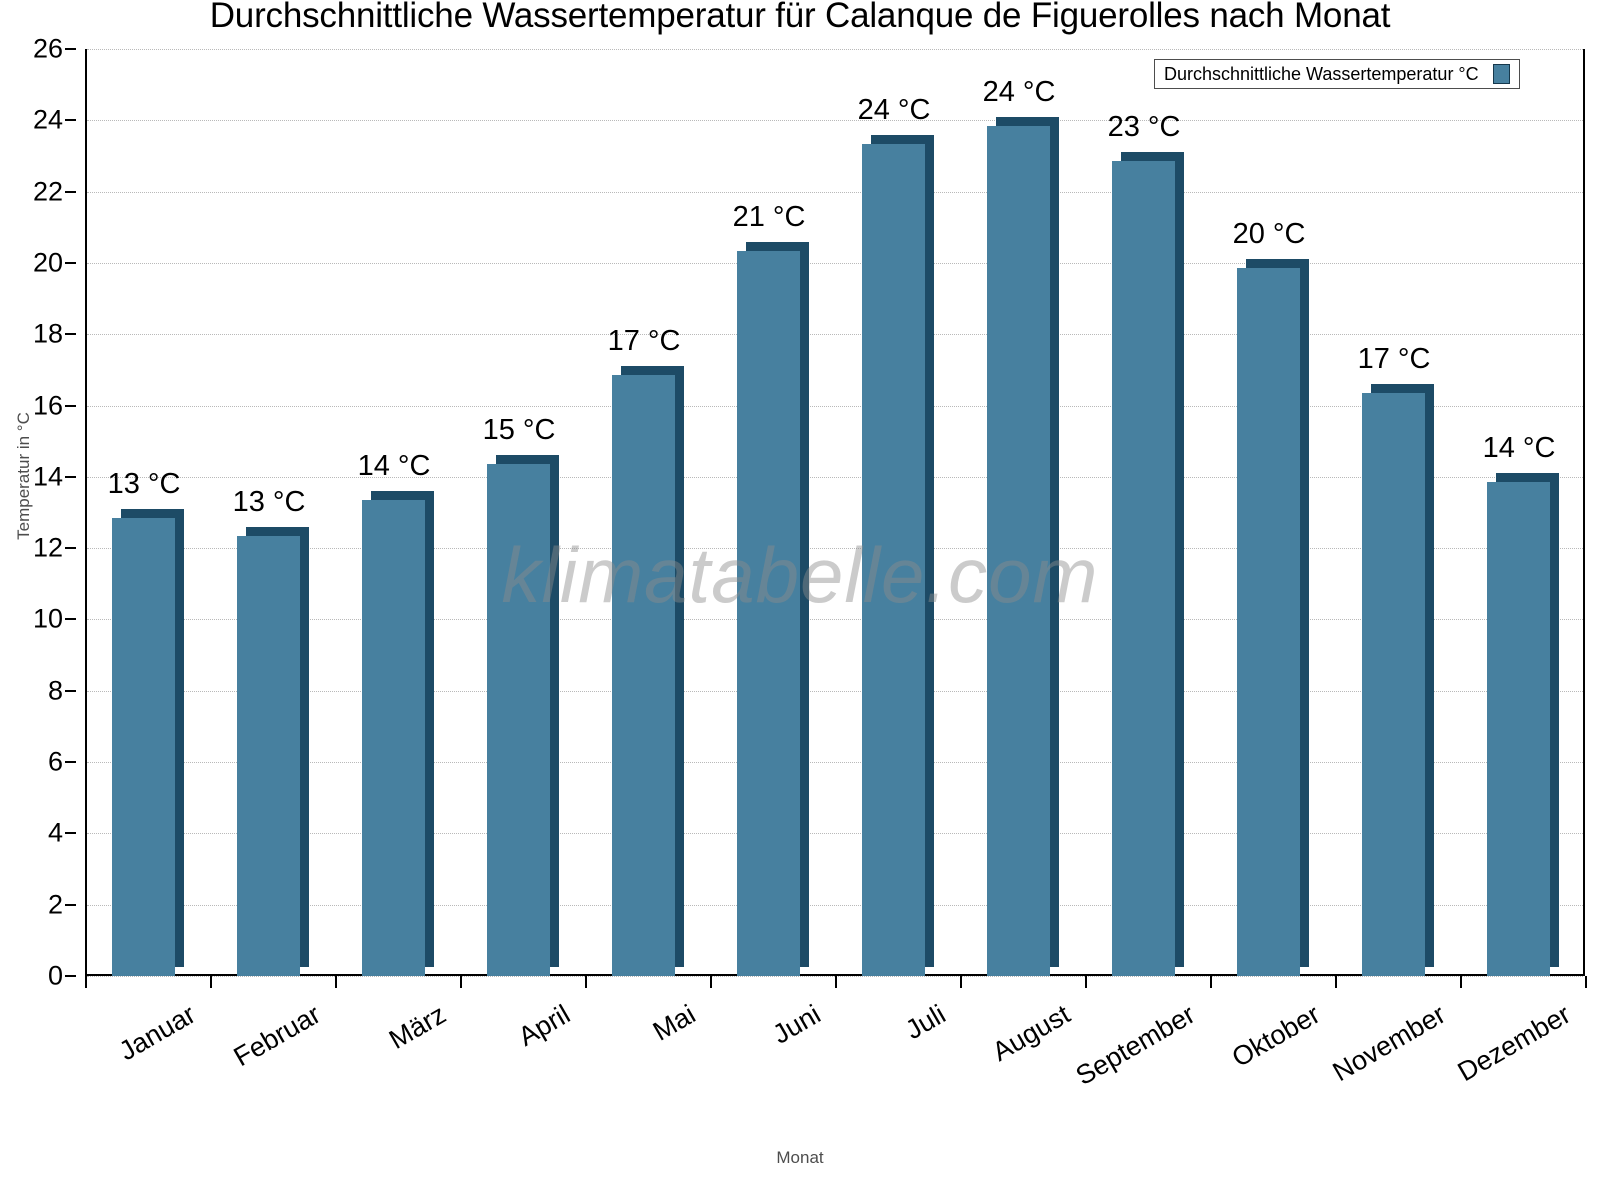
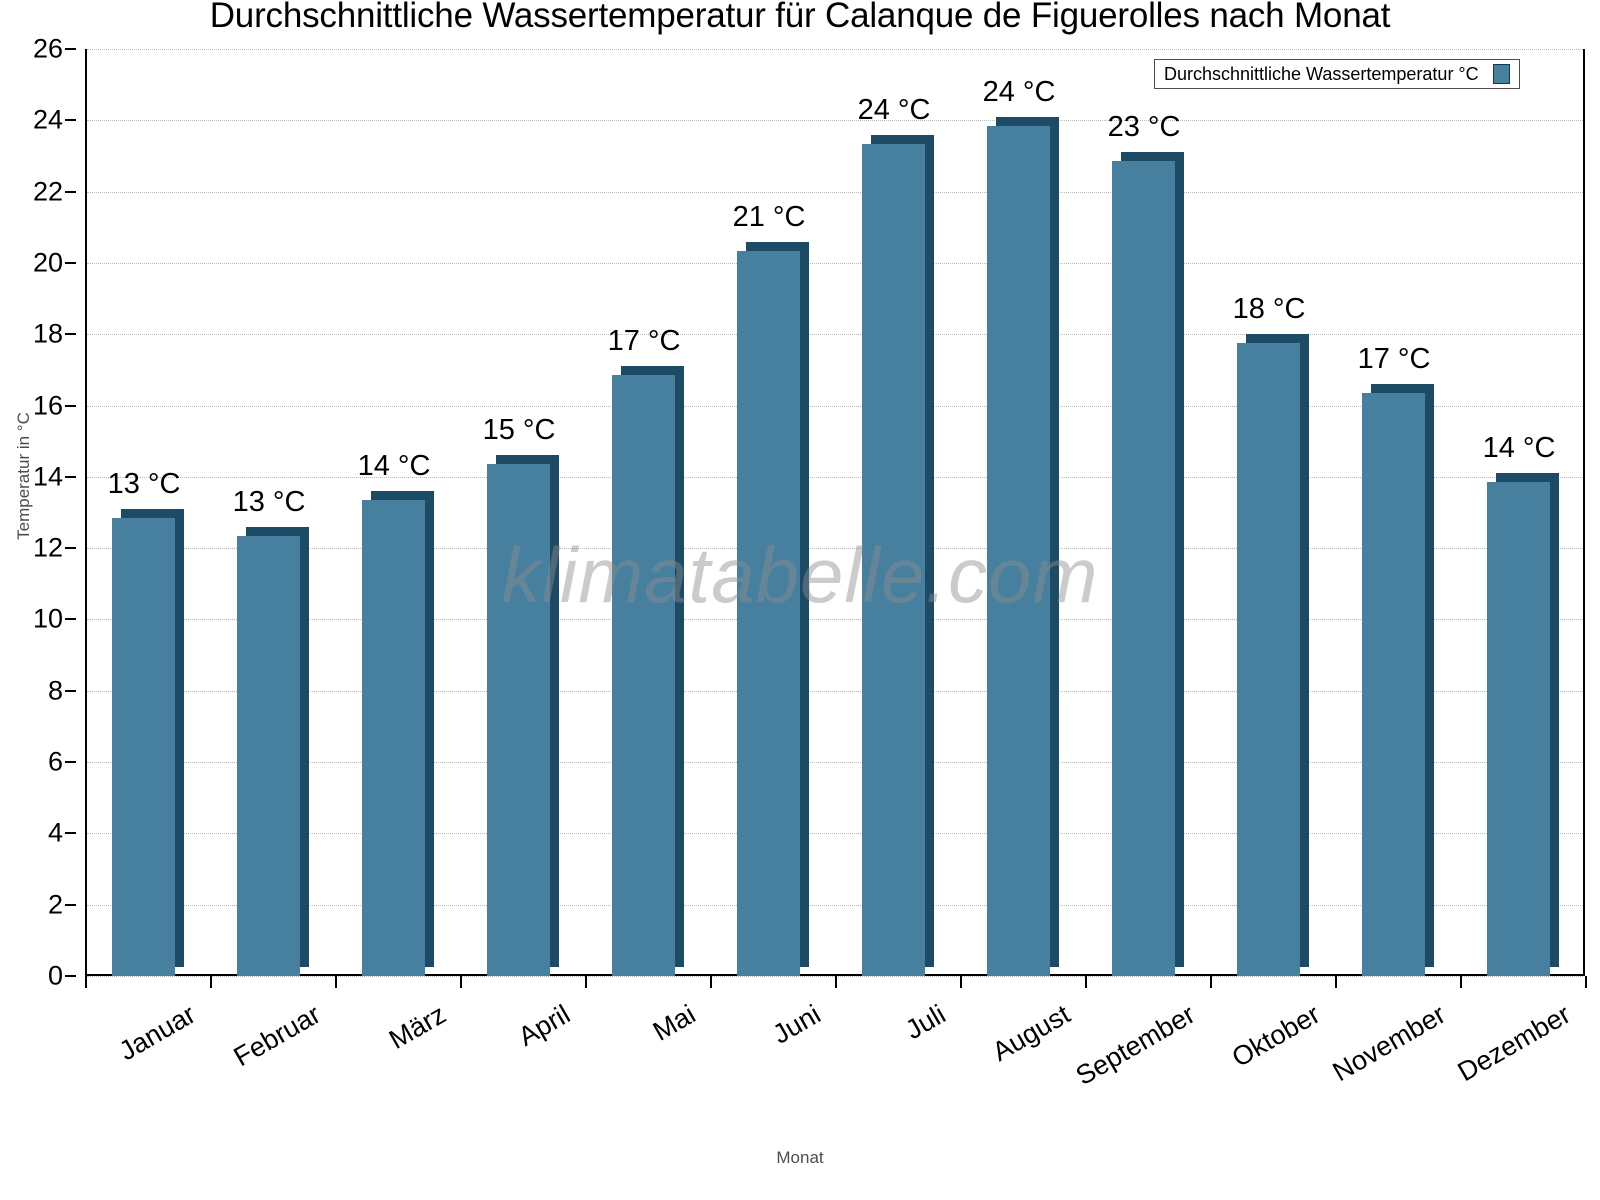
Oktober: 20 -> 18
